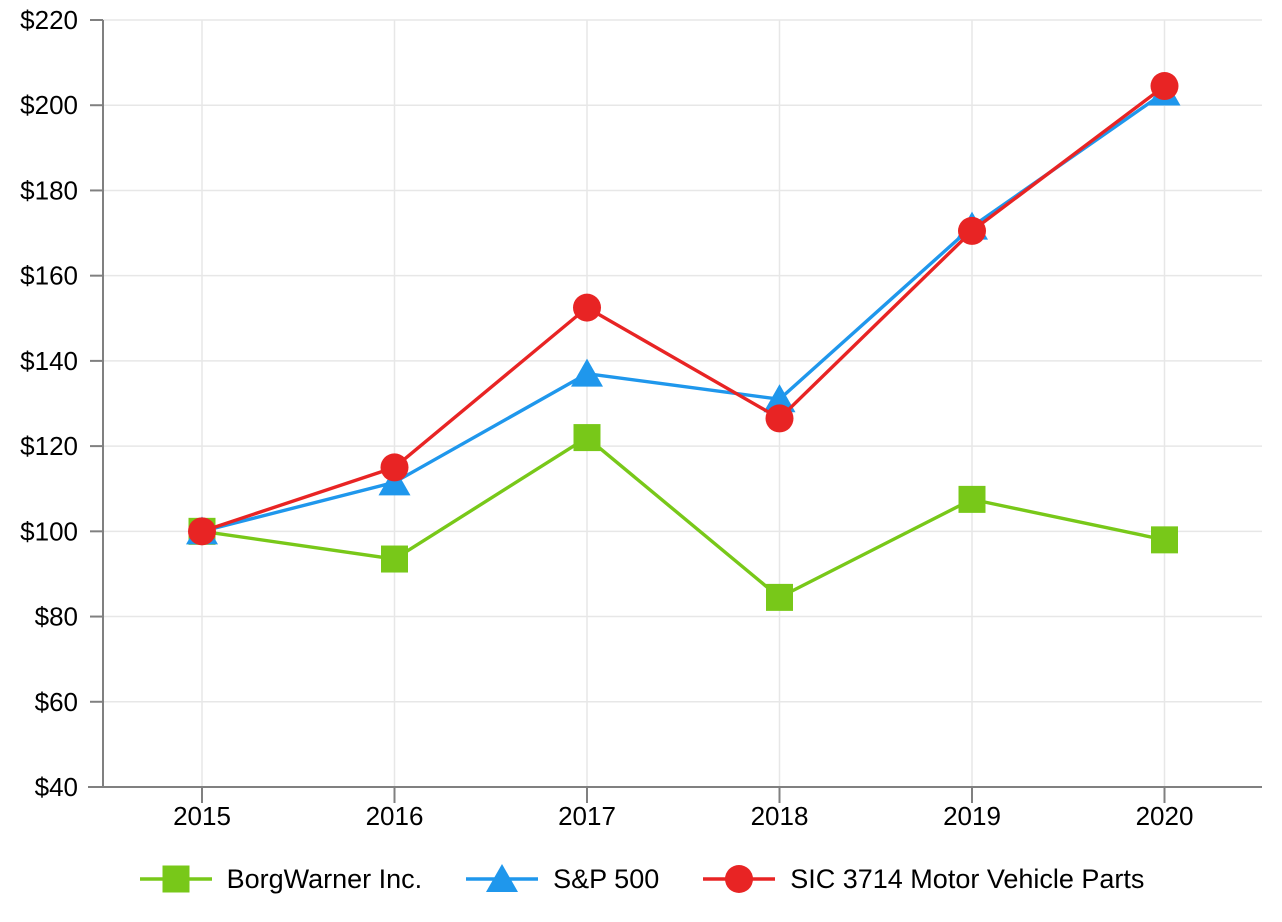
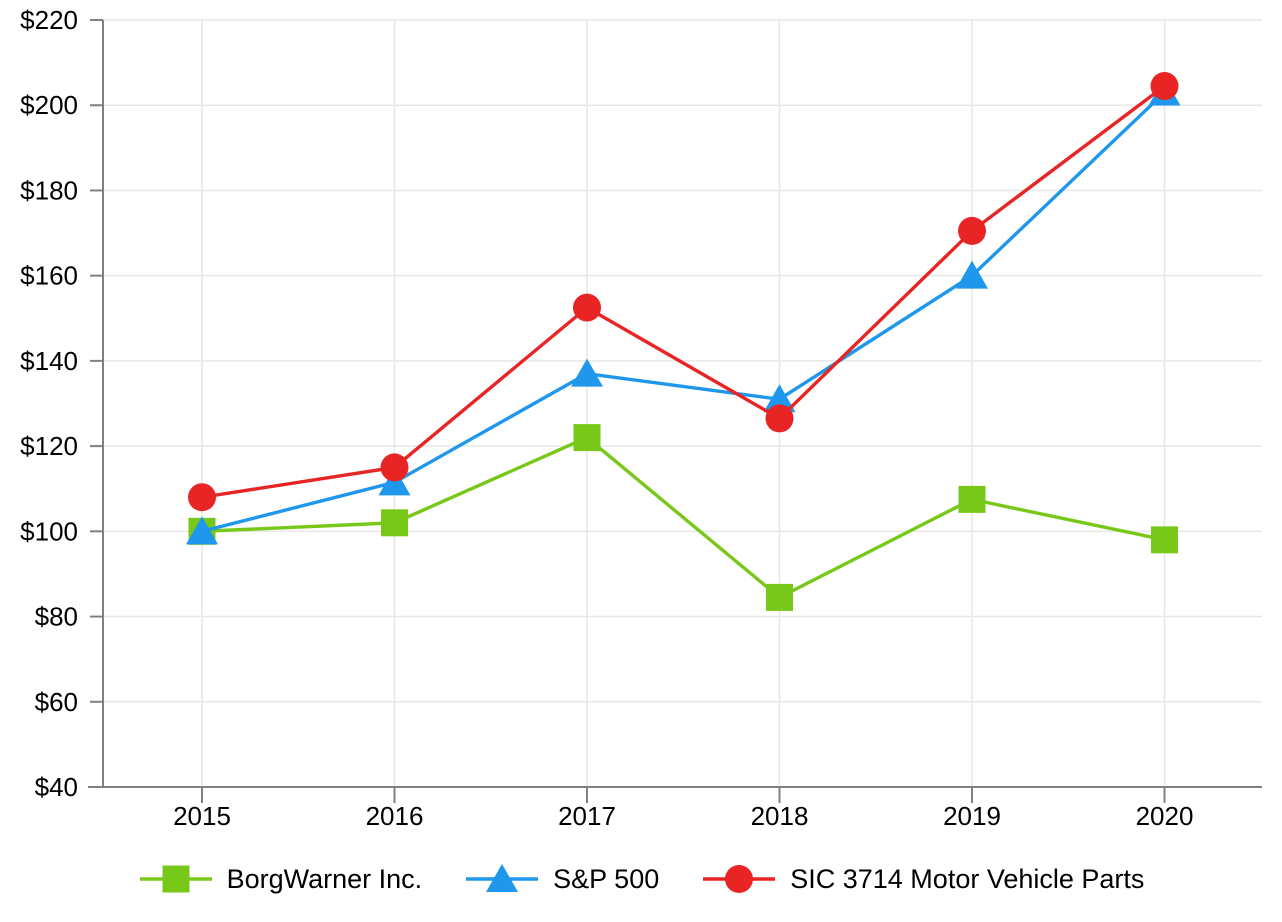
SIC 3714 Motor Vehicle Parts/2015: $100 -> $108
BorgWarner Inc./2016: $94 -> $102
S&P 500/2019: $172 -> $160
